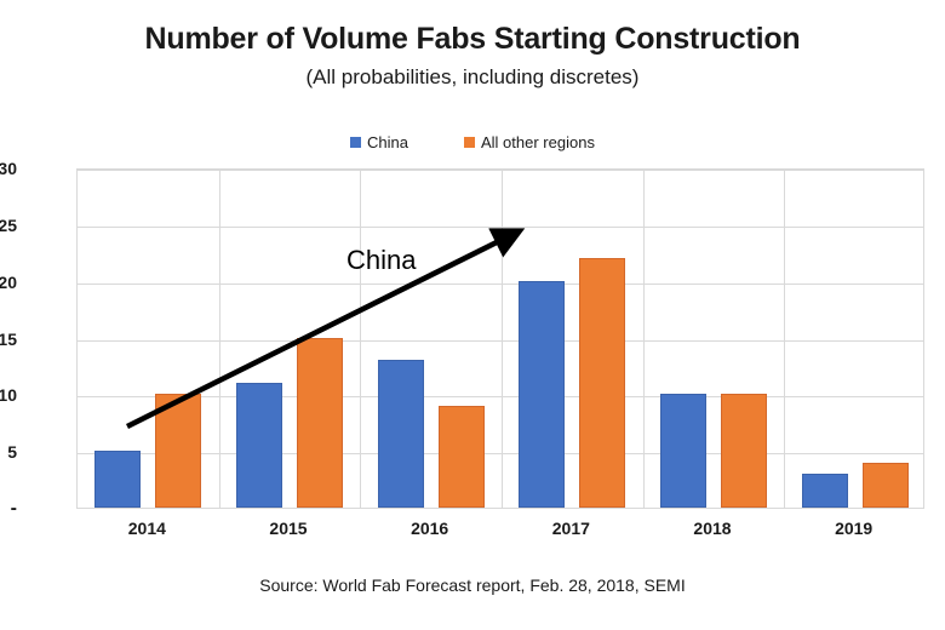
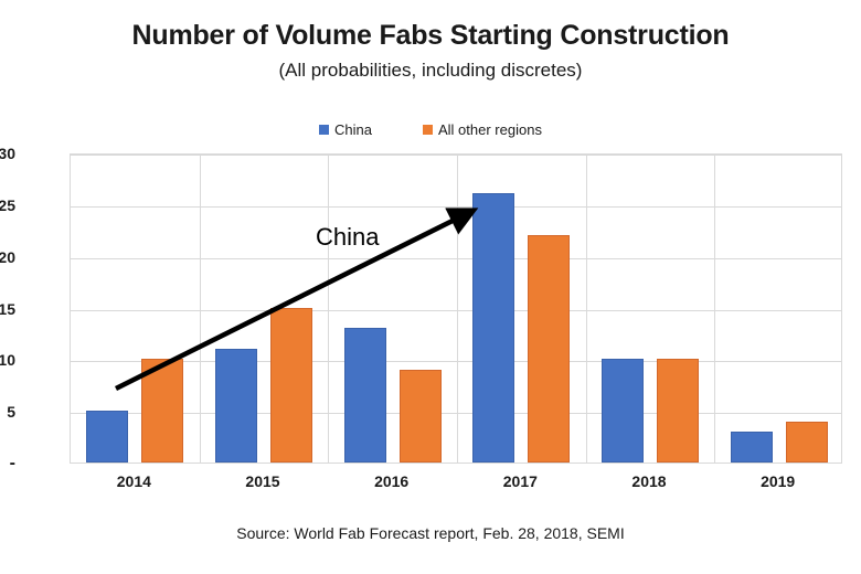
China/2017: 20 -> 26
